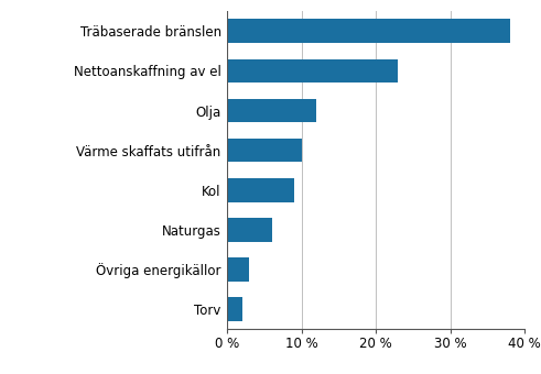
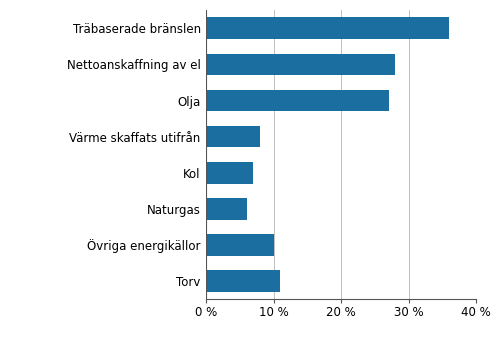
Träbaserade bränslen: 38 % -> 36 %
Nettoanskaffning av el: 23 % -> 28 %
Olja: 12 % -> 27 %
Värme skaffats utifrån: 10 % -> 8 %
Kol: 9 % -> 7 %
Övriga energikällor: 3 % -> 10 %
Torv: 2 % -> 11 %
